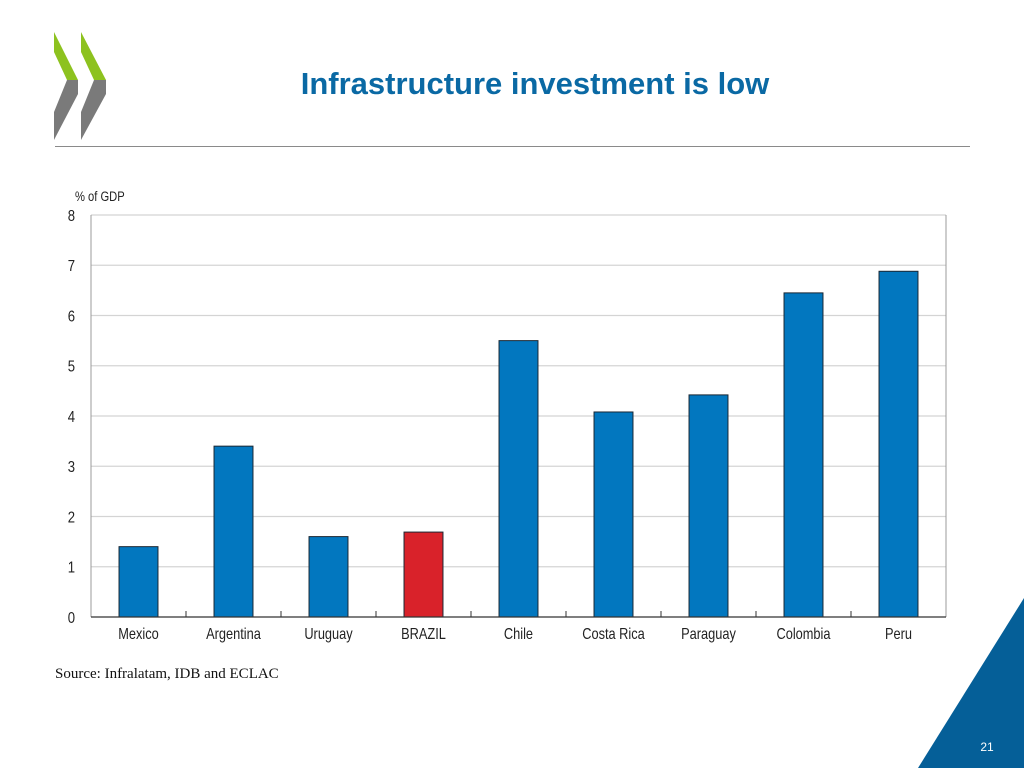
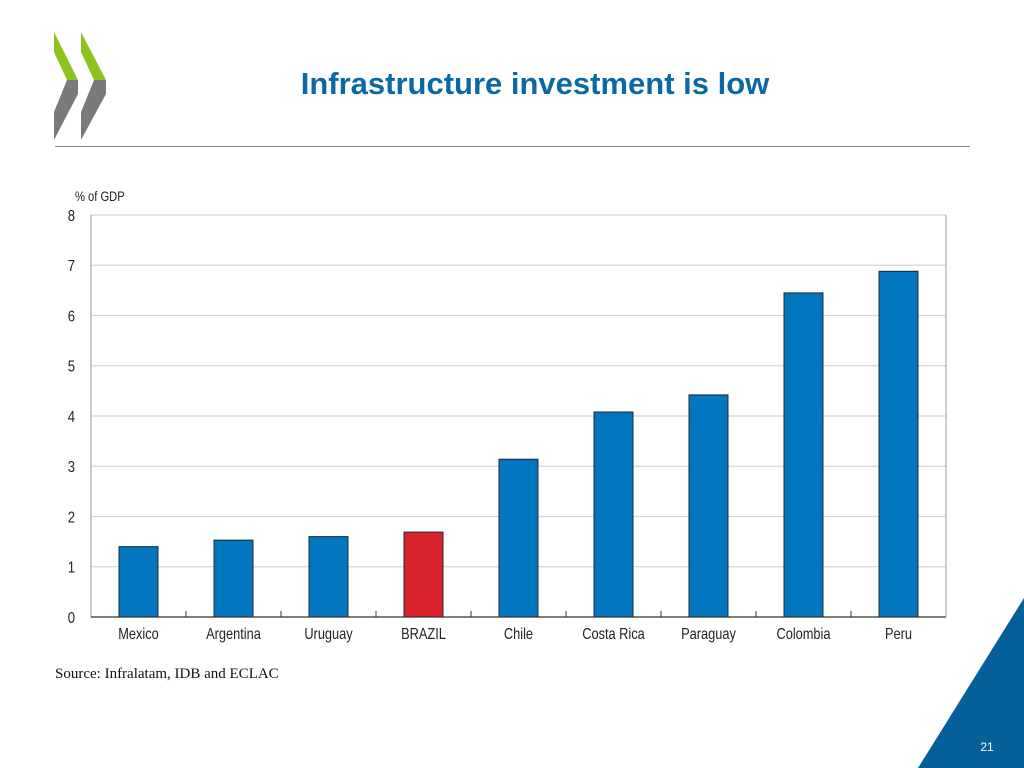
Argentina: 3.4 -> 1.5
Chile: 5.5 -> 3.1
